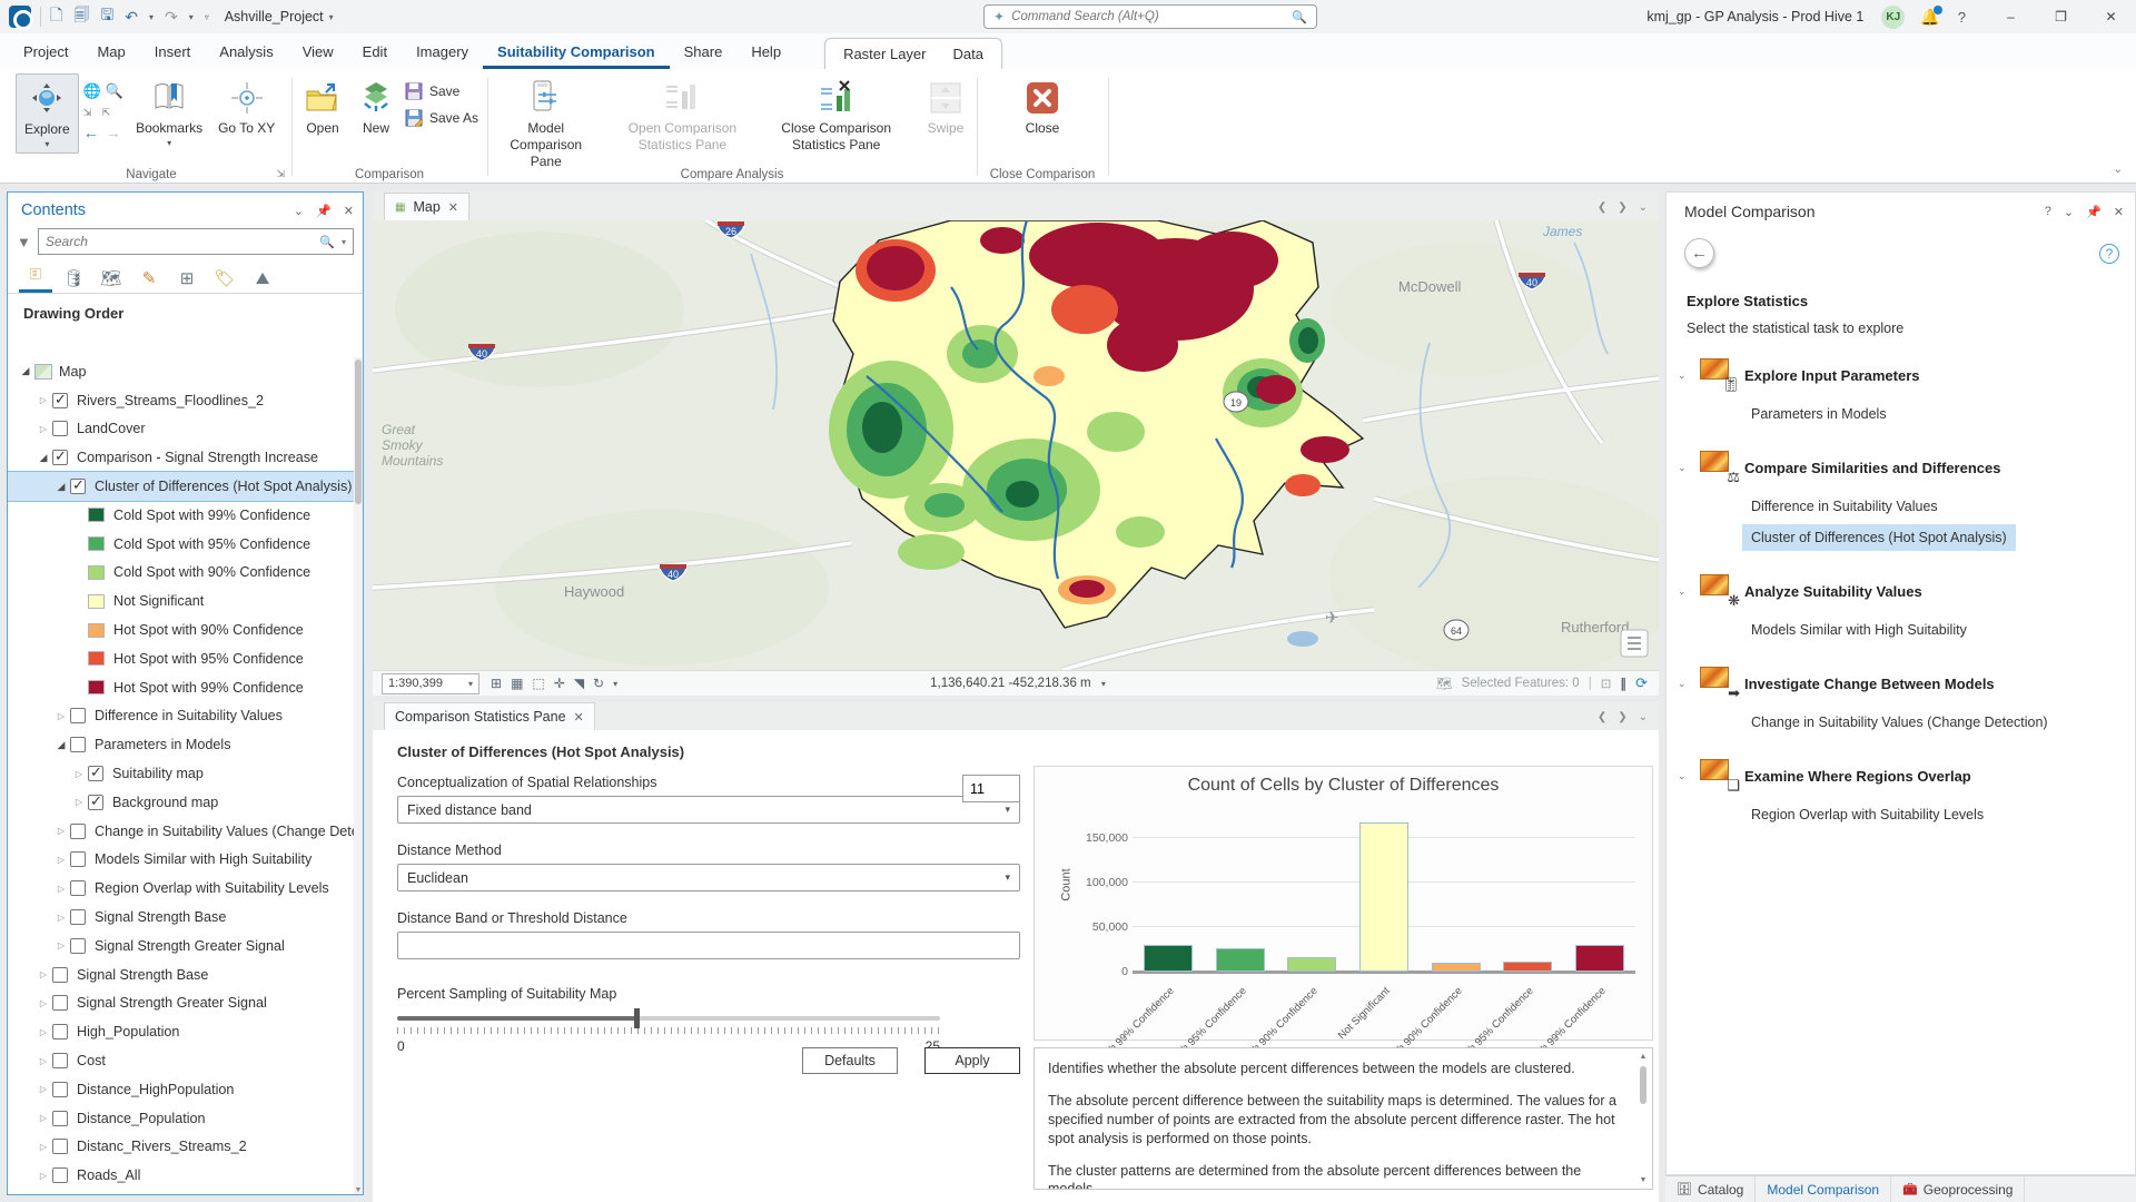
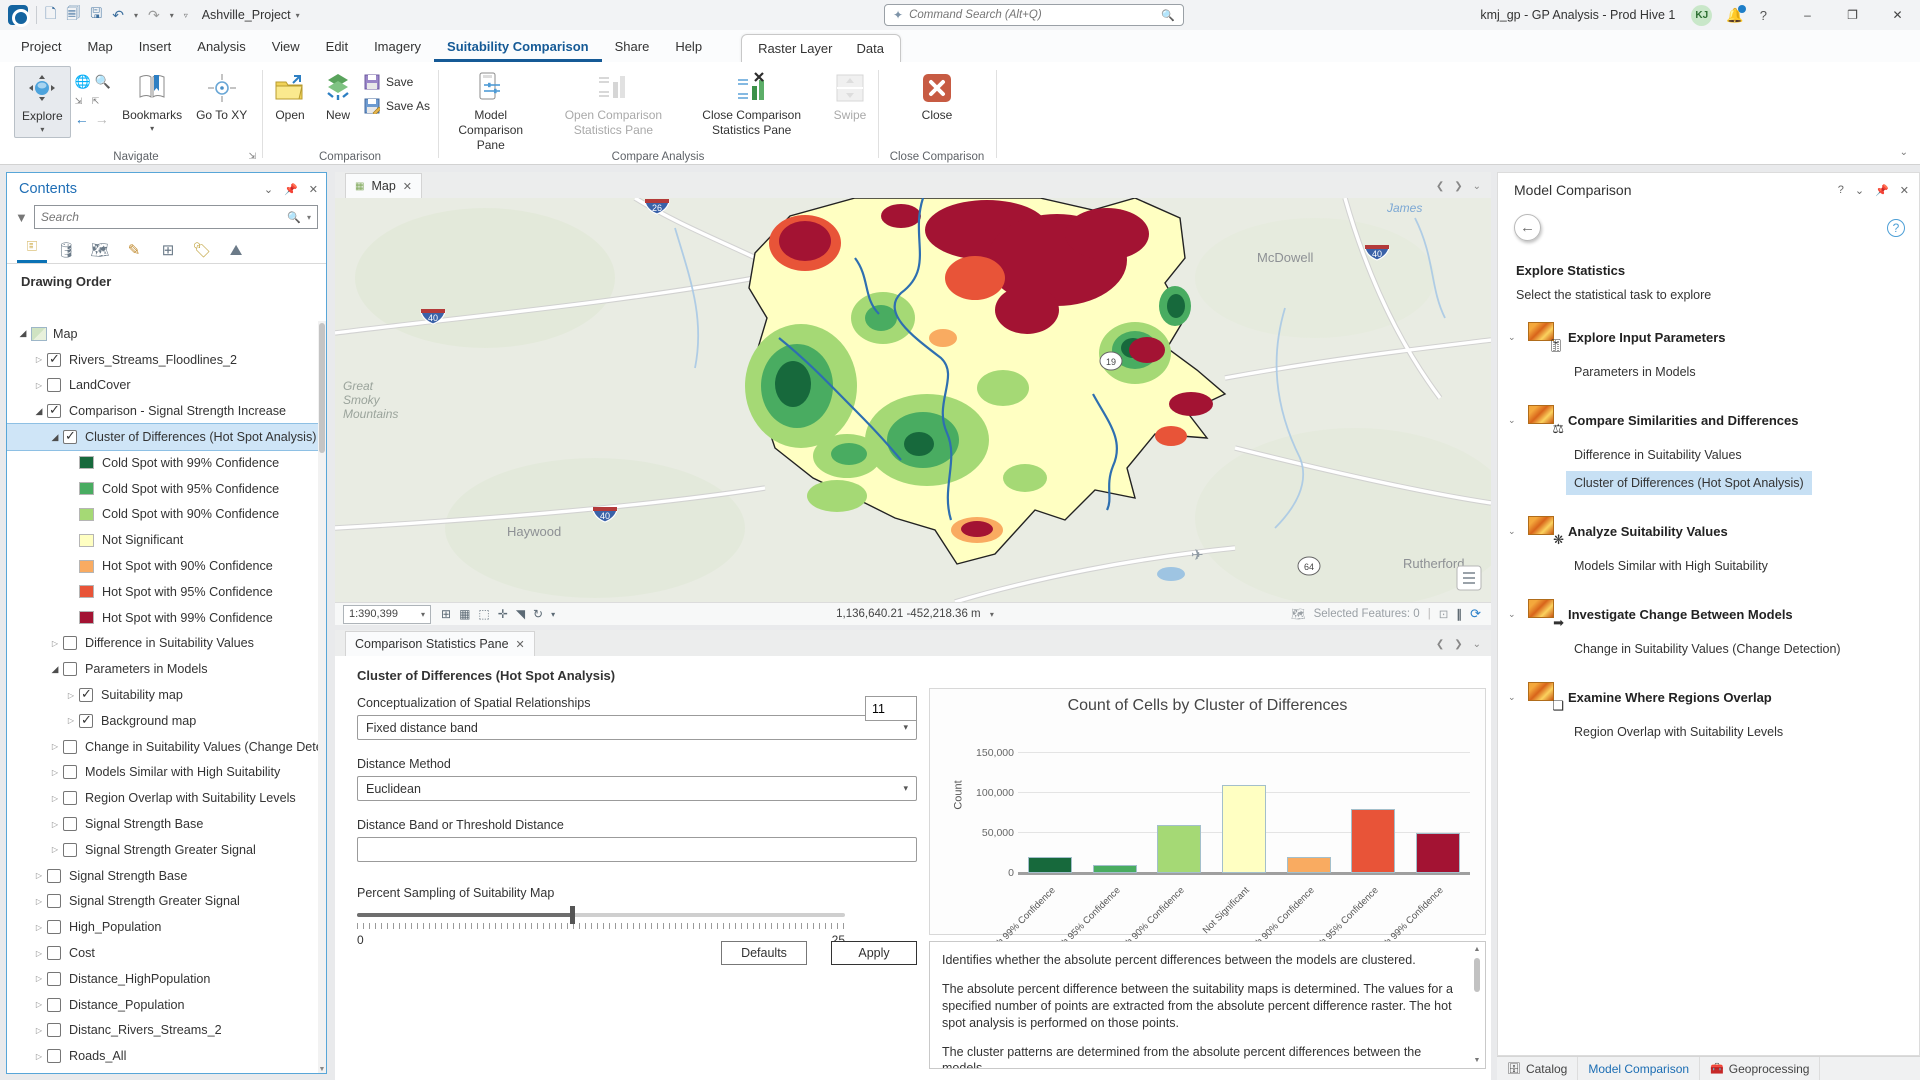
Cold Spot with 99% Confidence: 30000 -> 20000
Cold Spot with 95% Confidence: 30000 -> 10000
Cold Spot with 90% Confidence: 20000 -> 60000
Not Significant: 170000 -> 110000
Hot Spot with 90% Confidence: 10000 -> 20000
Hot Spot with 95% Confidence: 10000 -> 80000
Hot Spot with 99% Confidence: 30000 -> 50000
